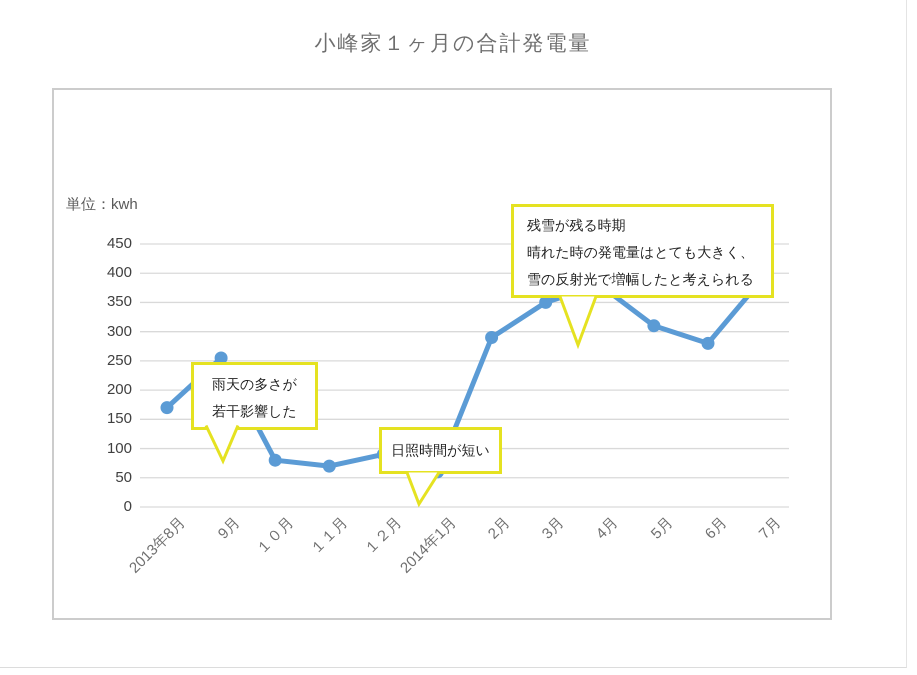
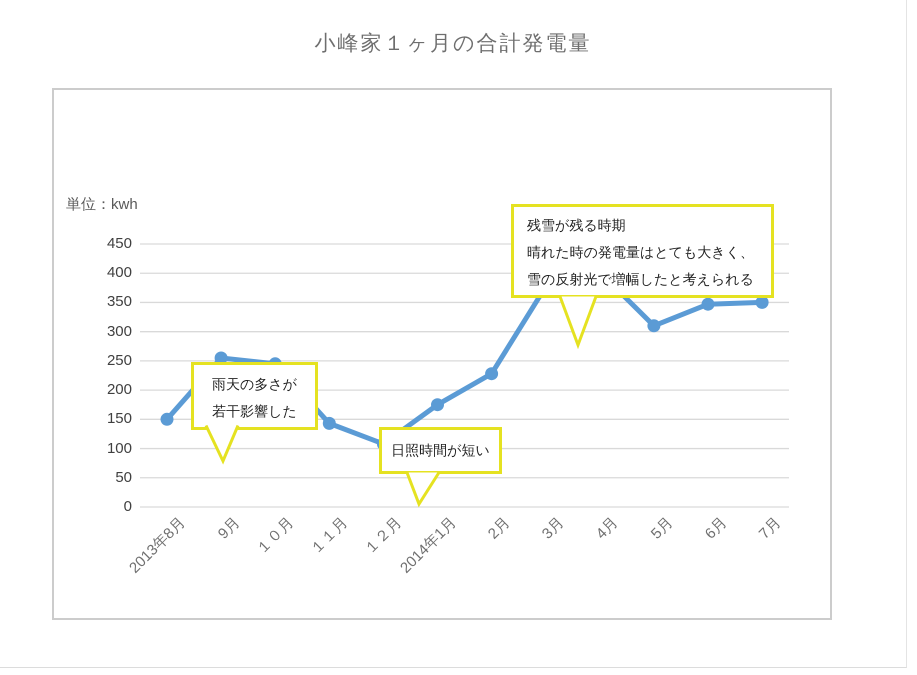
2013年8月: 170 -> 150
１０月: 80 -> 240
１１月: 70 -> 140
１２月: 90 -> 110
2014年1月: 60 -> 180
2月: 290 -> 230
3月: 350 -> 380
4月: 380 -> 400
6月: 280 -> 350
7月: 390 -> 350
